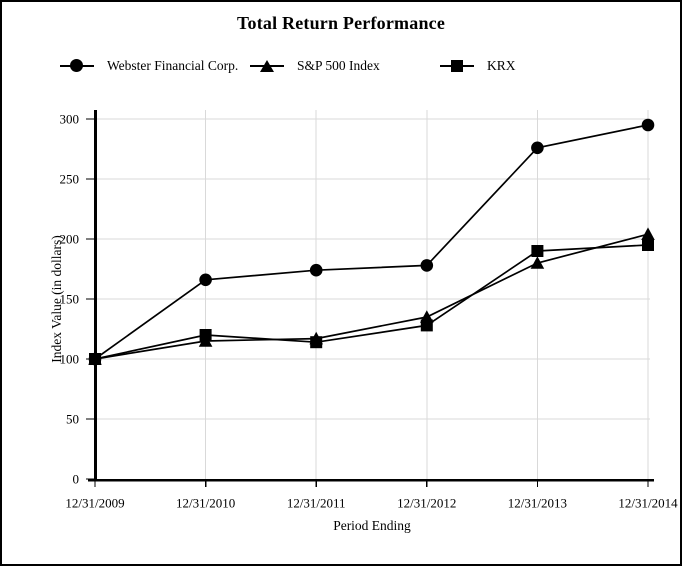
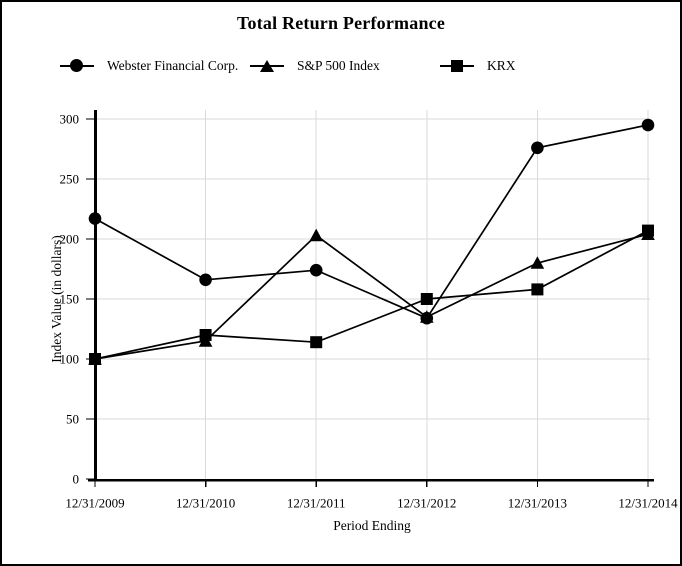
Webster Financial Corp./12/31/2009: 100 -> 217
S&P 500 Index/12/31/2011: 117 -> 203
Webster Financial Corp./12/31/2012: 178 -> 134
KRX/12/31/2012: 128 -> 150
KRX/12/31/2013: 190 -> 158
KRX/12/31/2014: 195 -> 207
